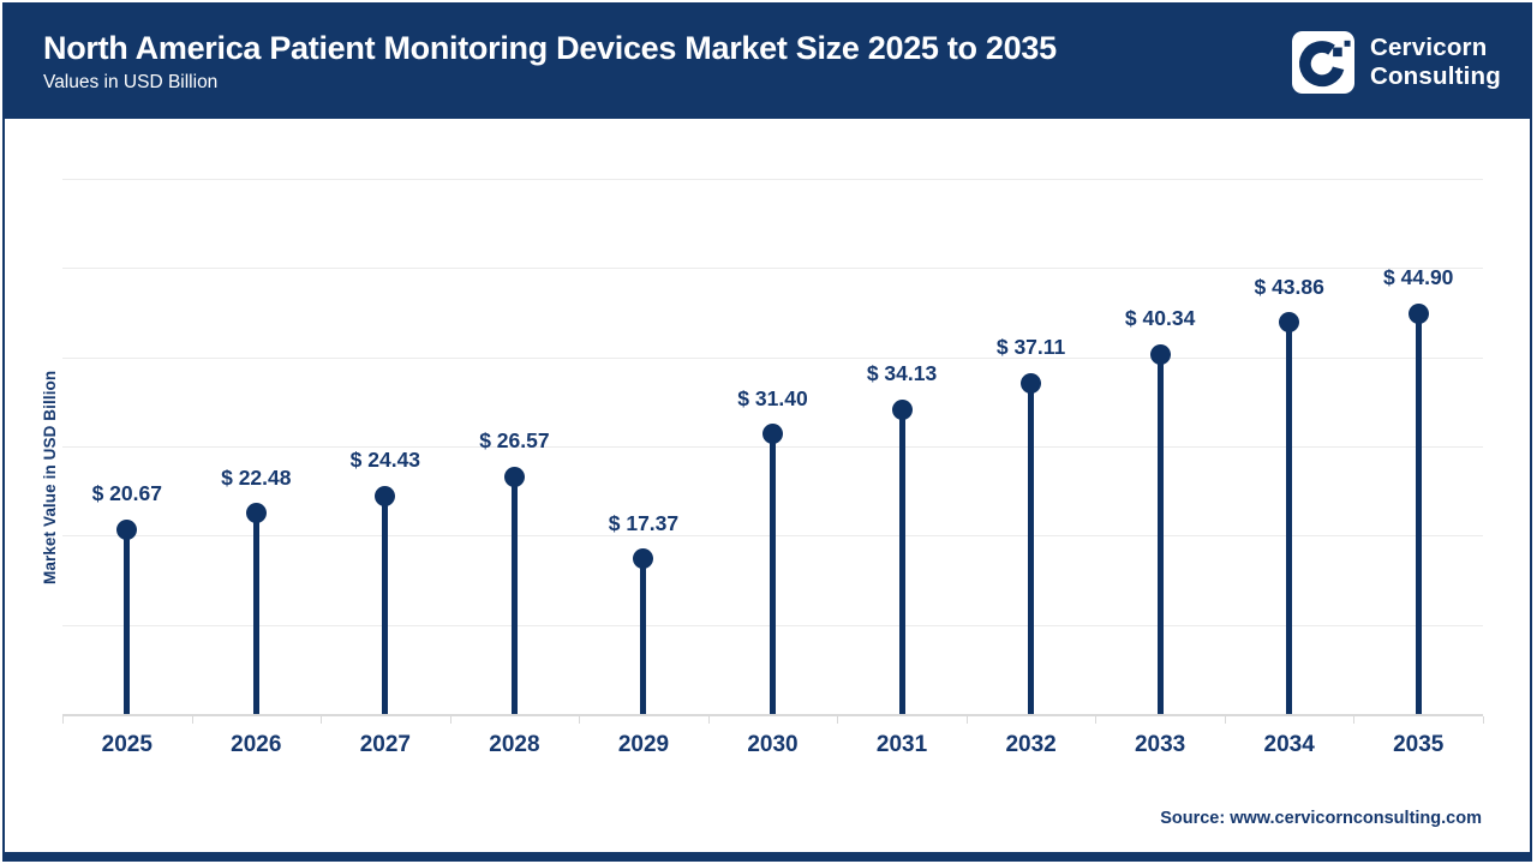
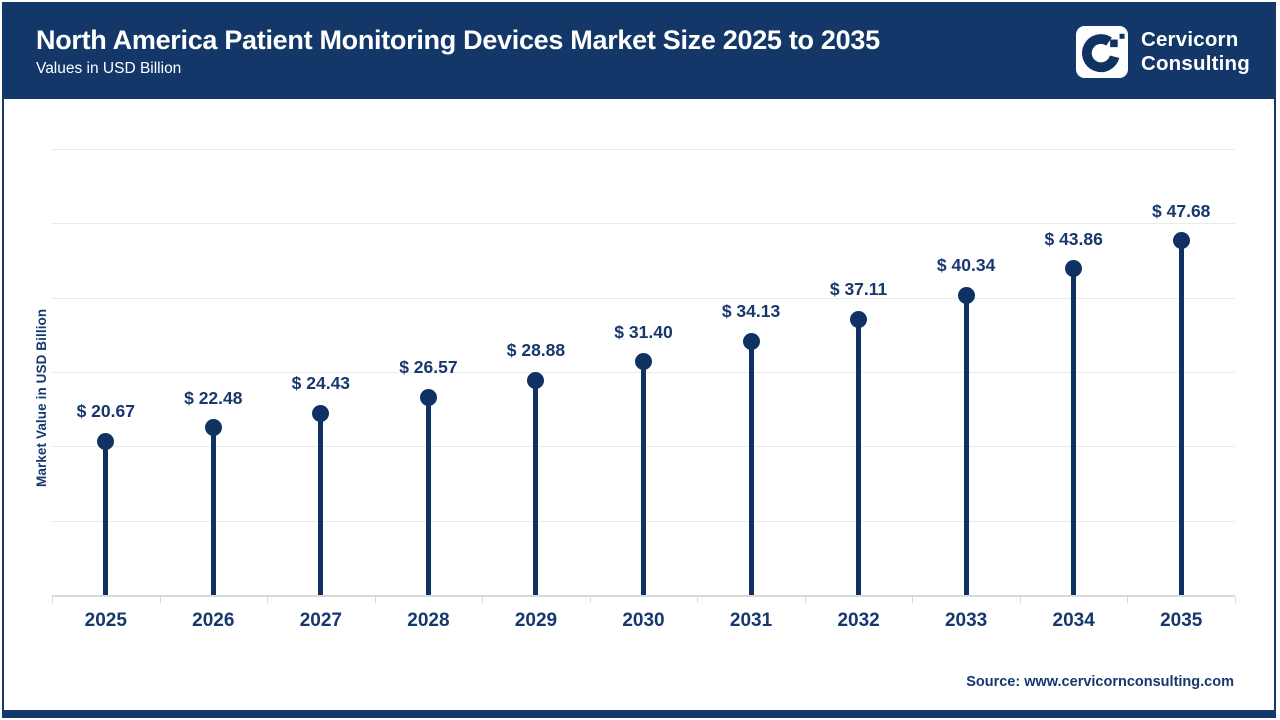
2029: 17.37 -> 28.88
2035: 44.90 -> 47.68
